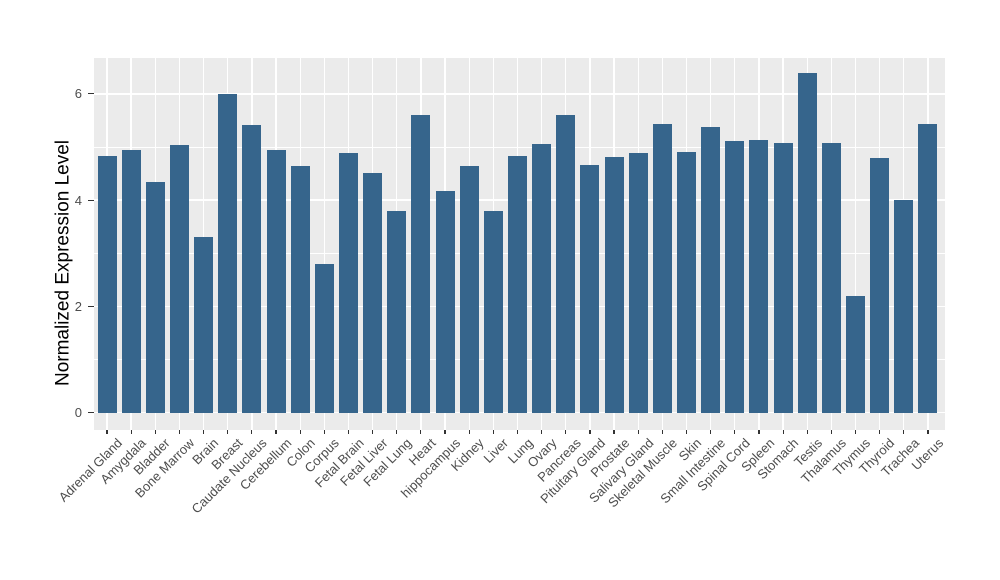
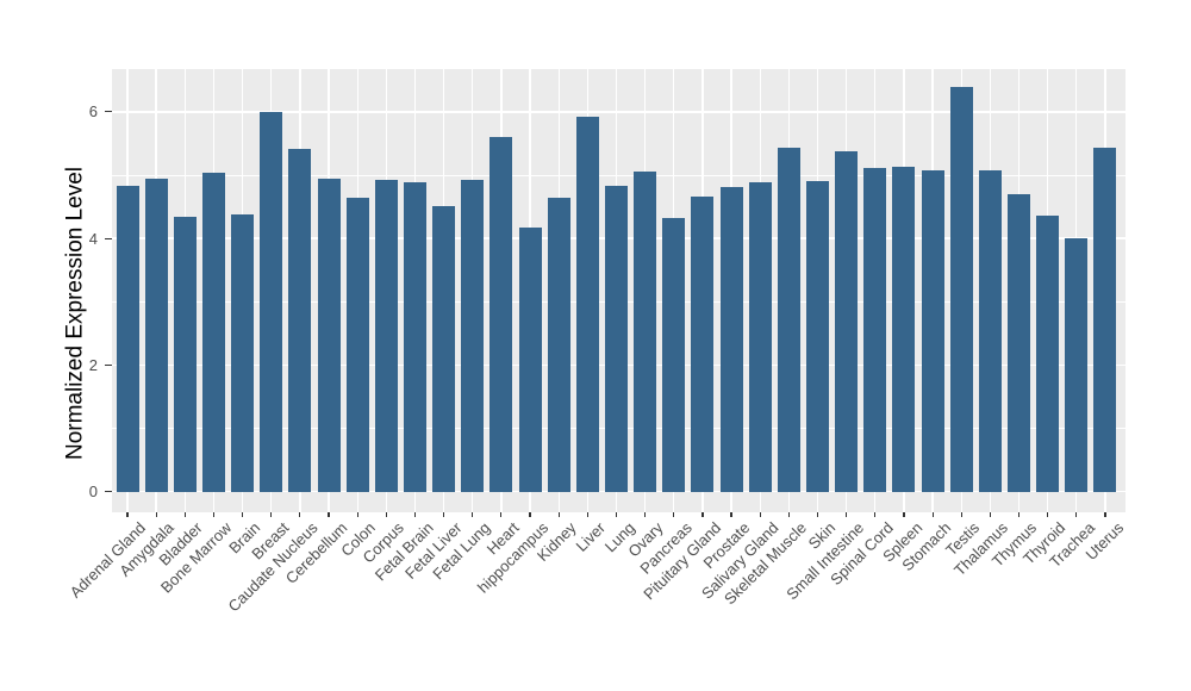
Brain: 3.3 -> 4.4
Corpus: 2.8 -> 4.9
Fetal Lung: 3.8 -> 4.9
Liver: 3.8 -> 5.9
Pancreas: 5.6 -> 4.3
Thymus: 2.2 -> 4.7
Thyroid: 4.8 -> 4.4
